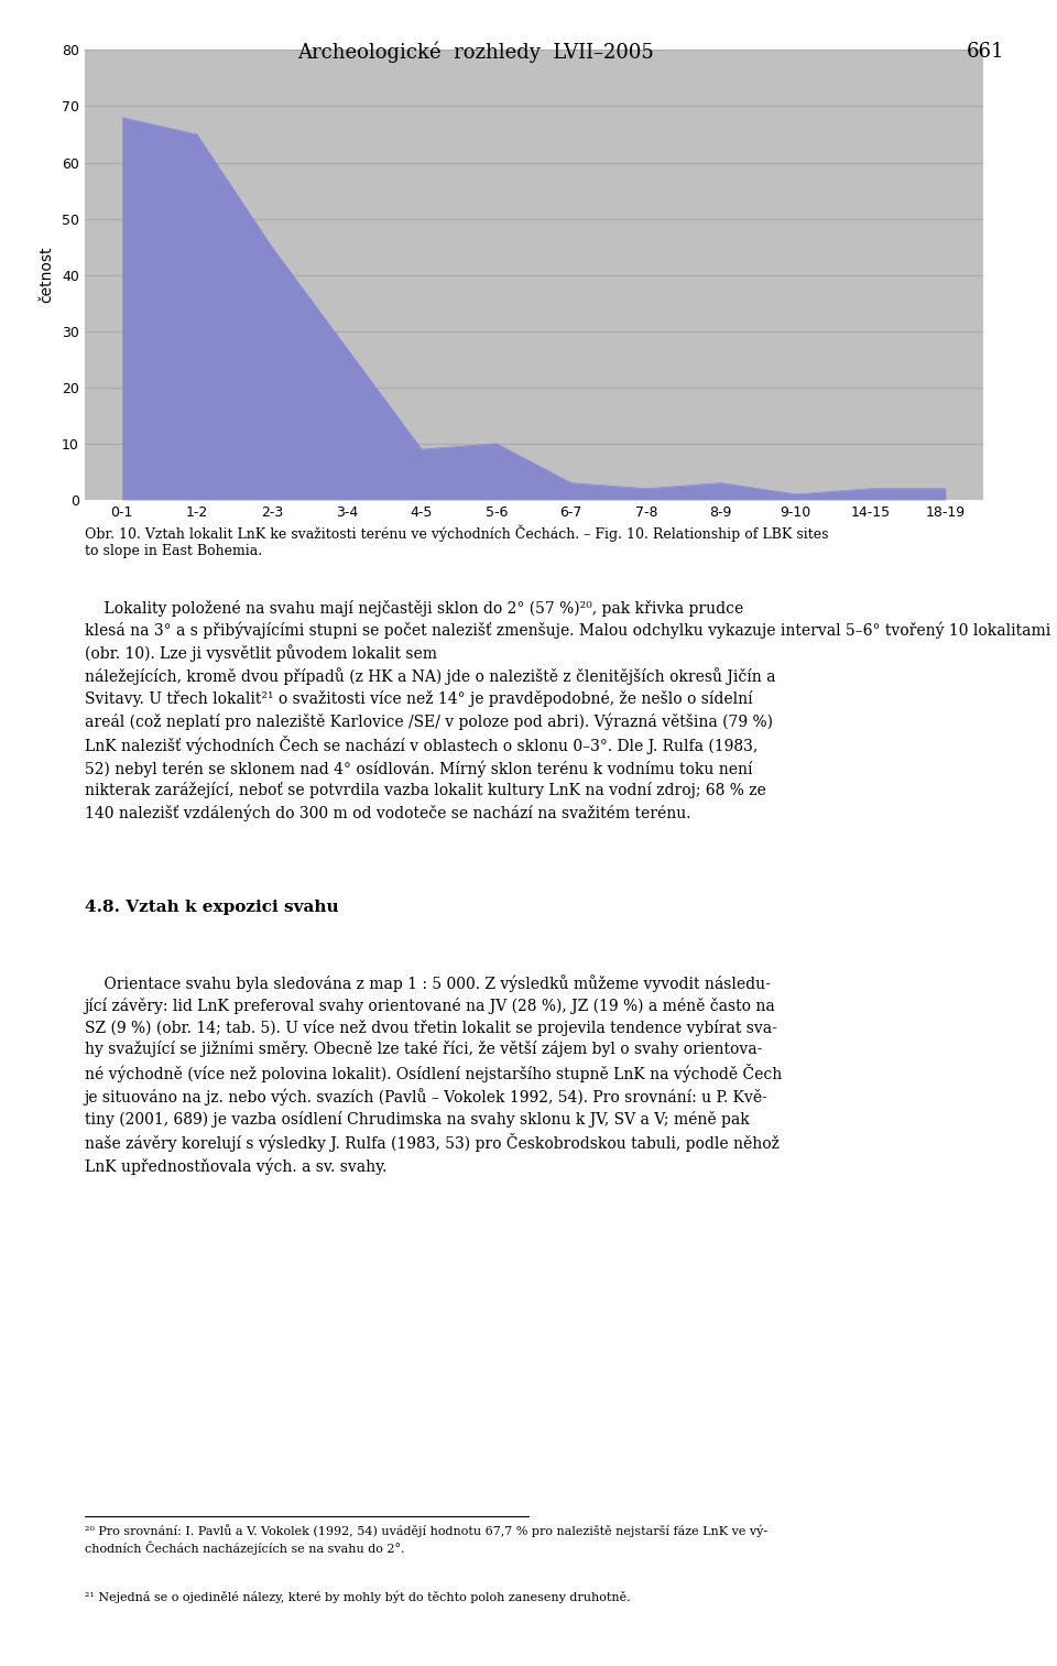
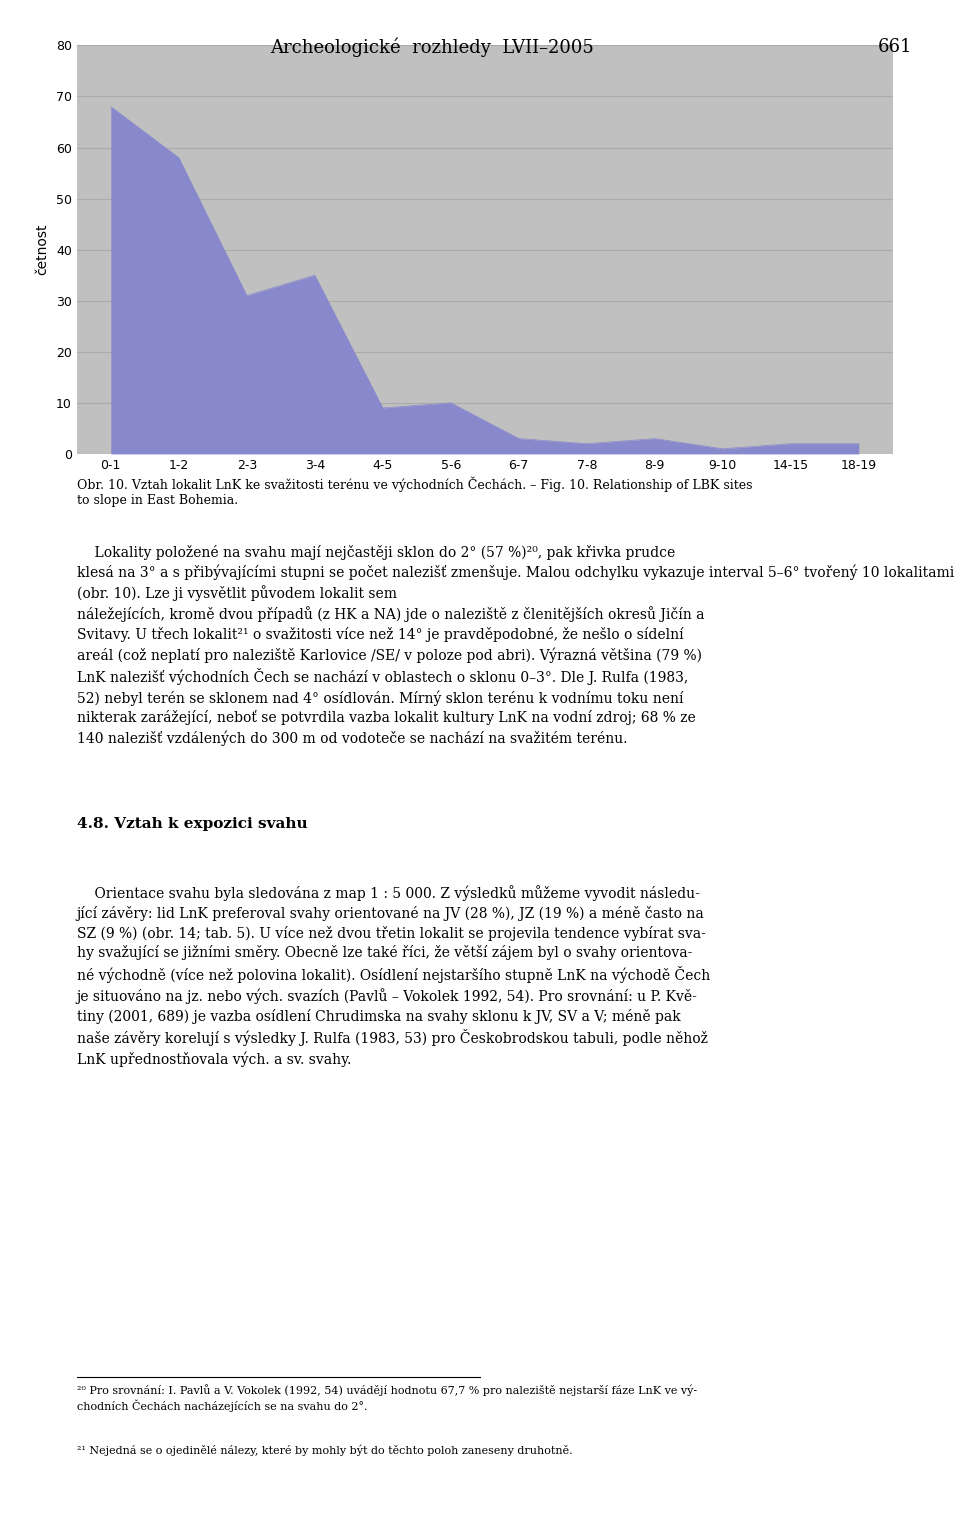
1-2: 65 -> 58
2-3: 45 -> 31
3-4: 27 -> 35
